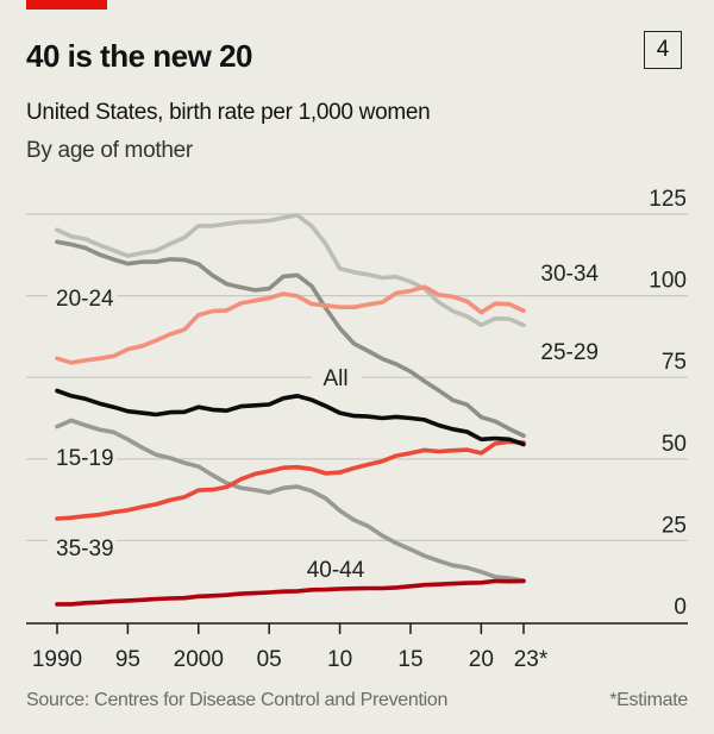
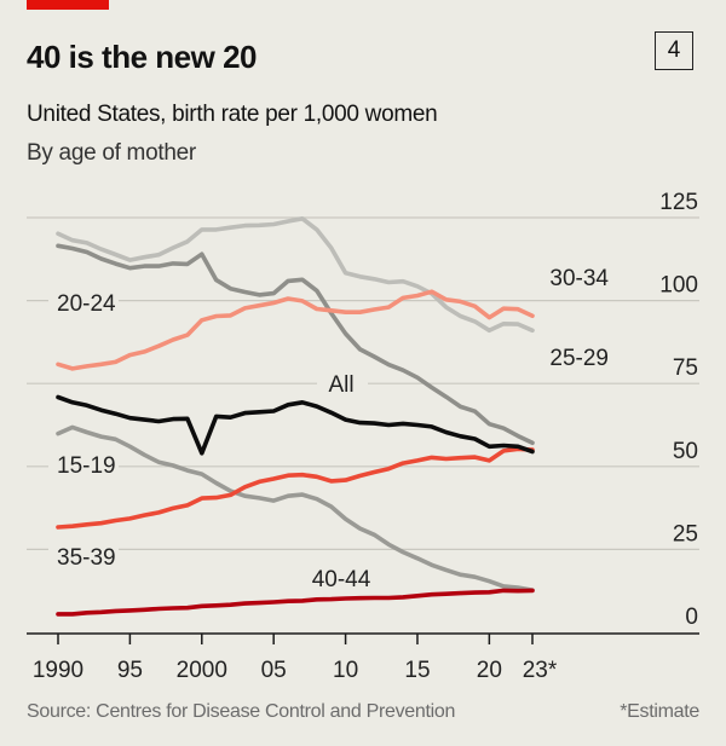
20-24/2000: 110 -> 114
All/2000: 66 -> 54
